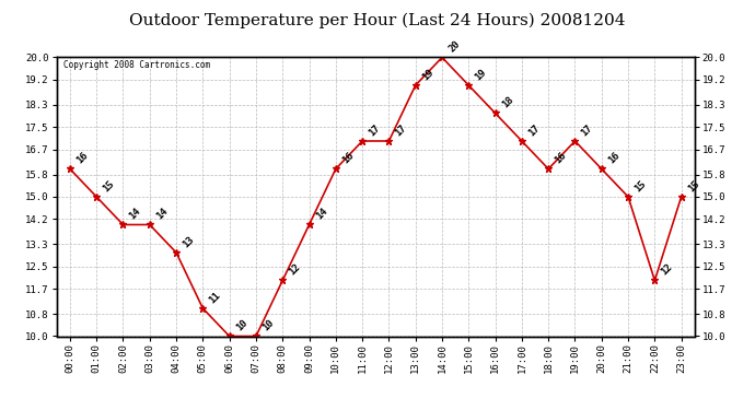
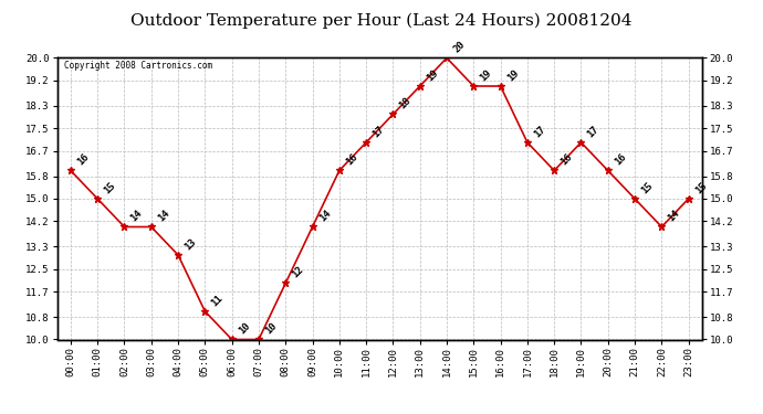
12:00: 17 -> 18
16:00: 18 -> 19
22:00: 12 -> 14
